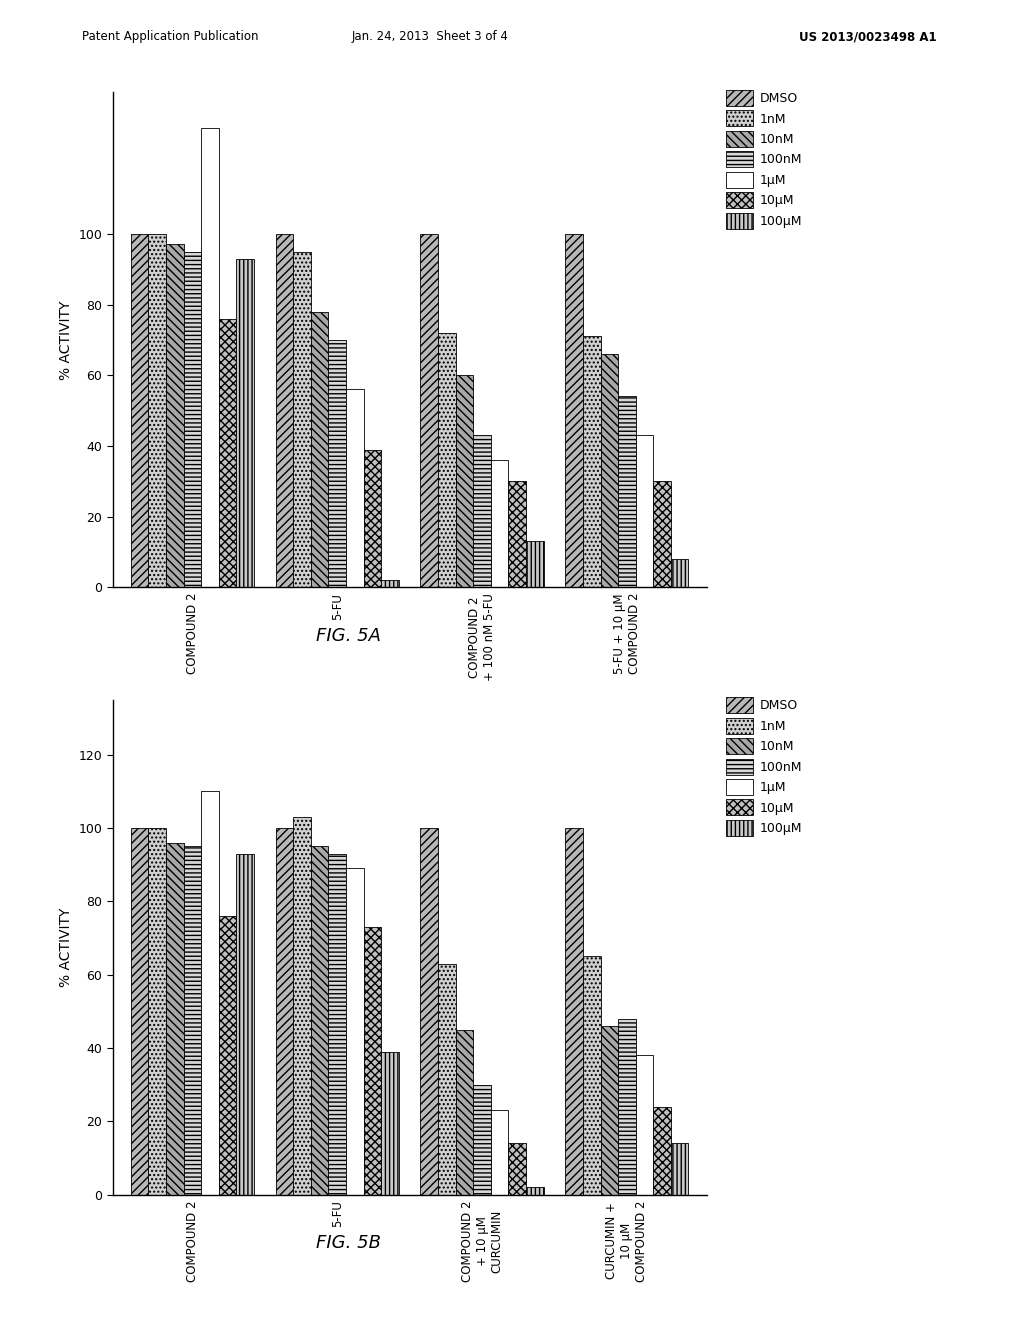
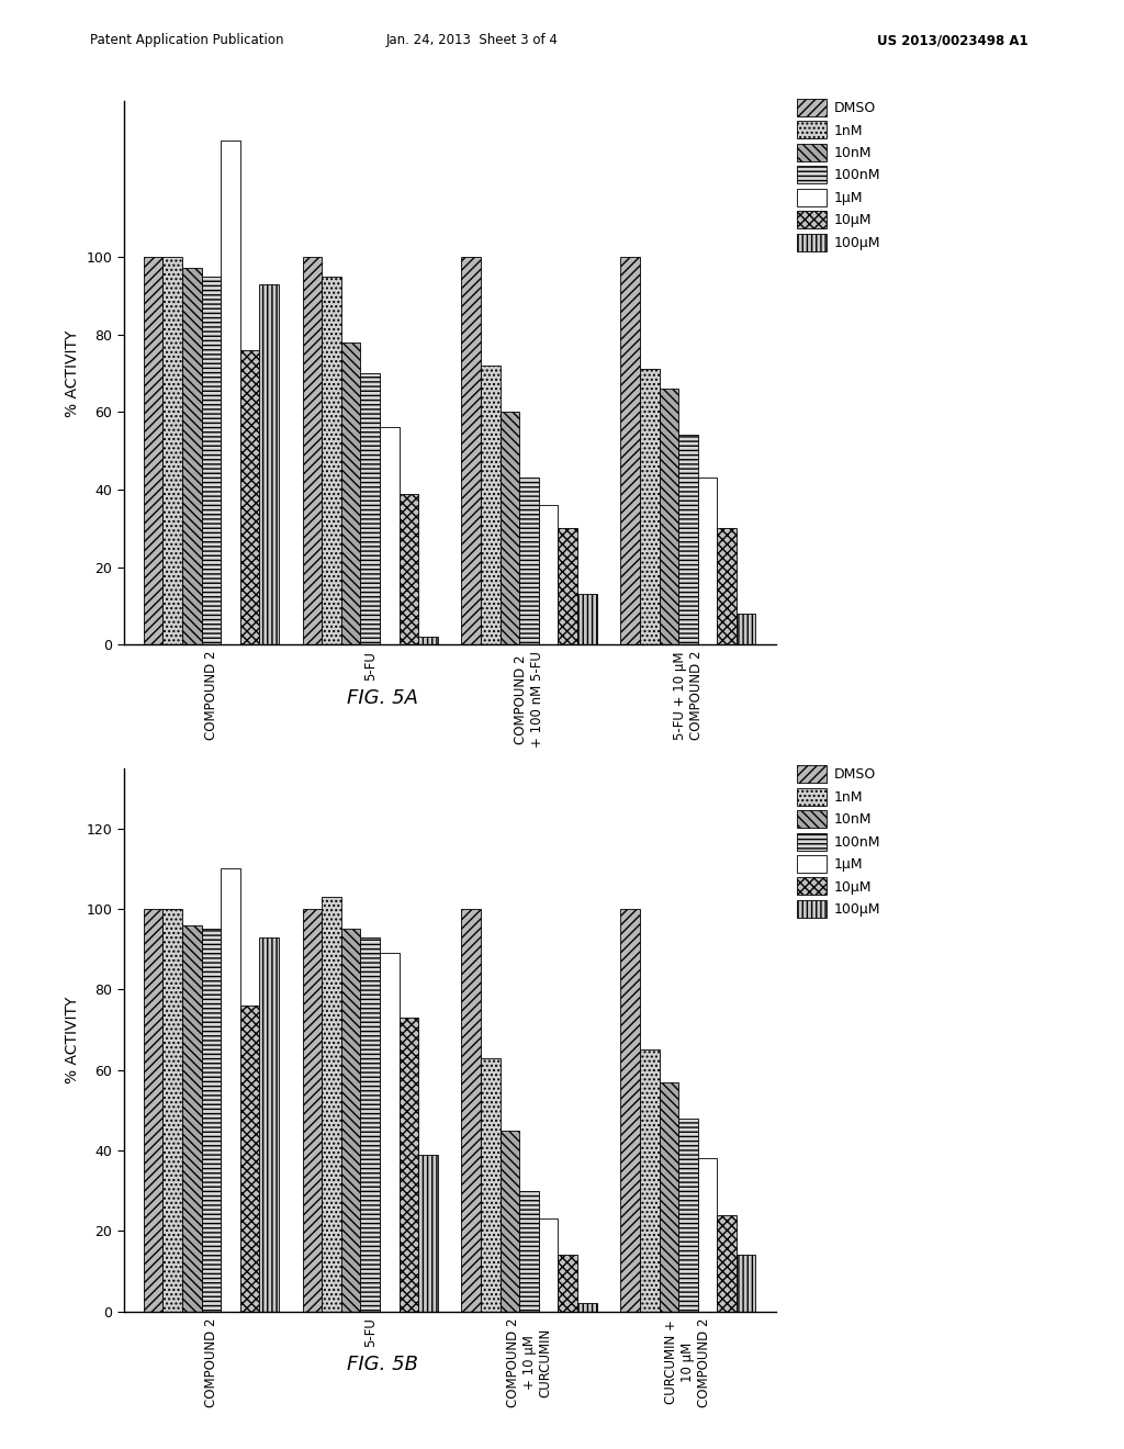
10nM/CURCUMIN + 10 μM COMPOUND 2: 46 -> 57
